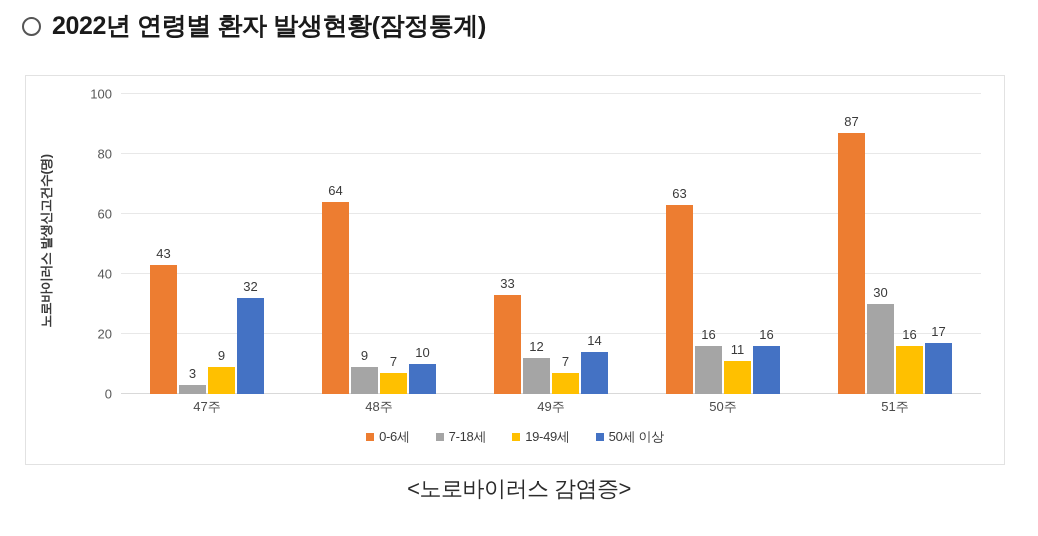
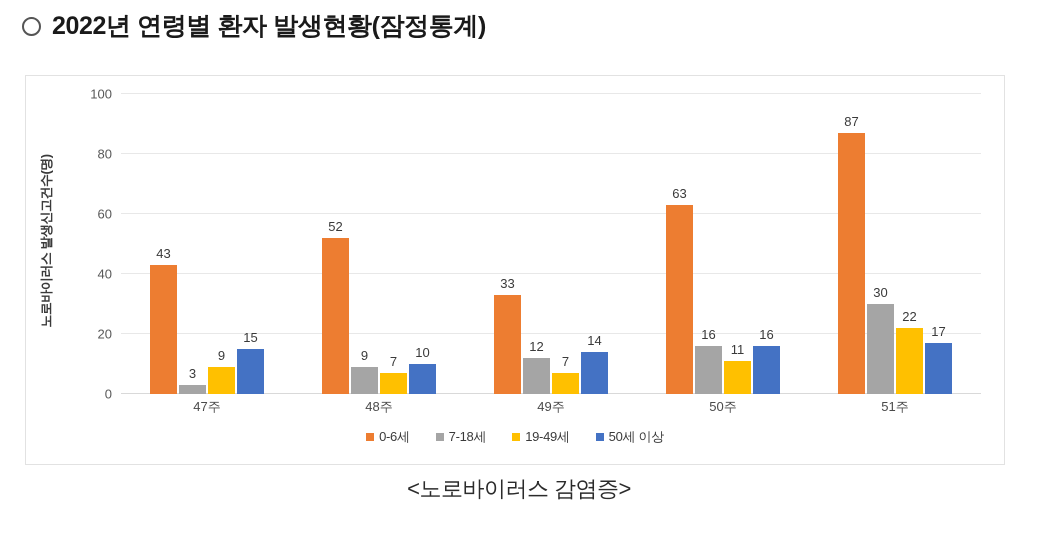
50세 이상/47주: 32 -> 15
0-6세/48주: 64 -> 52
19-49세/51주: 16 -> 22
